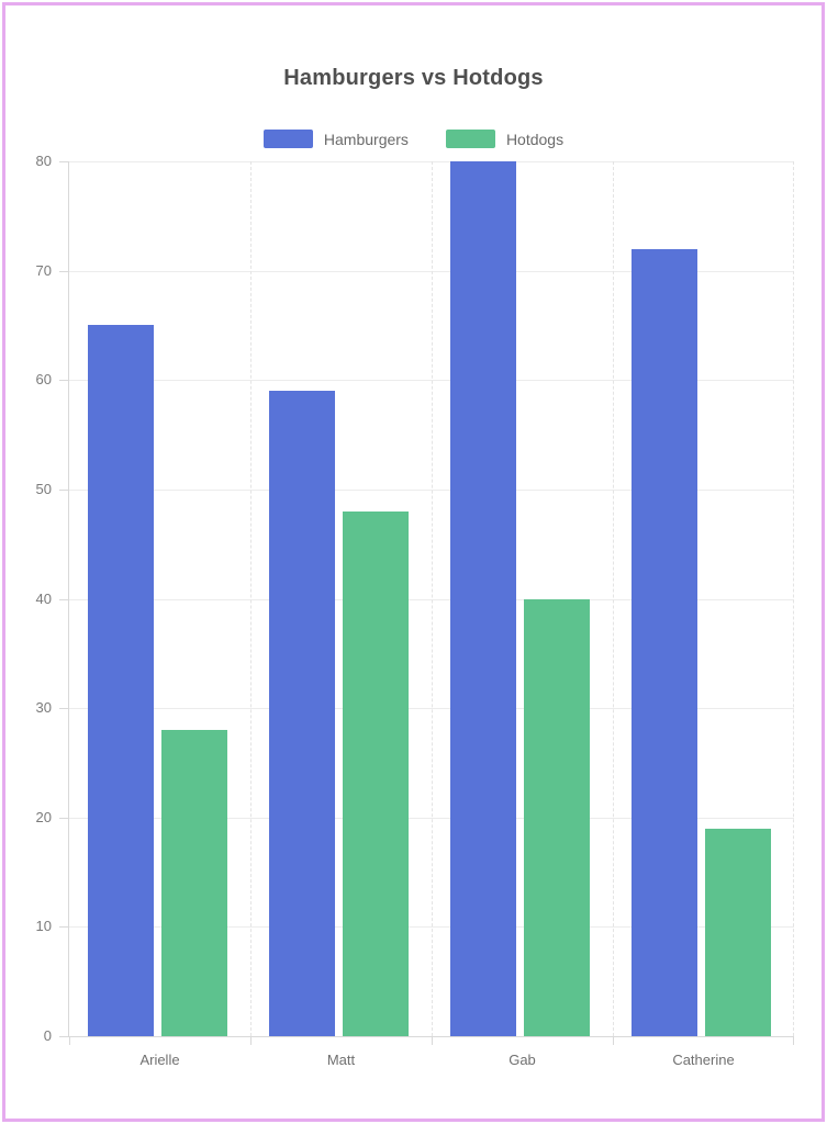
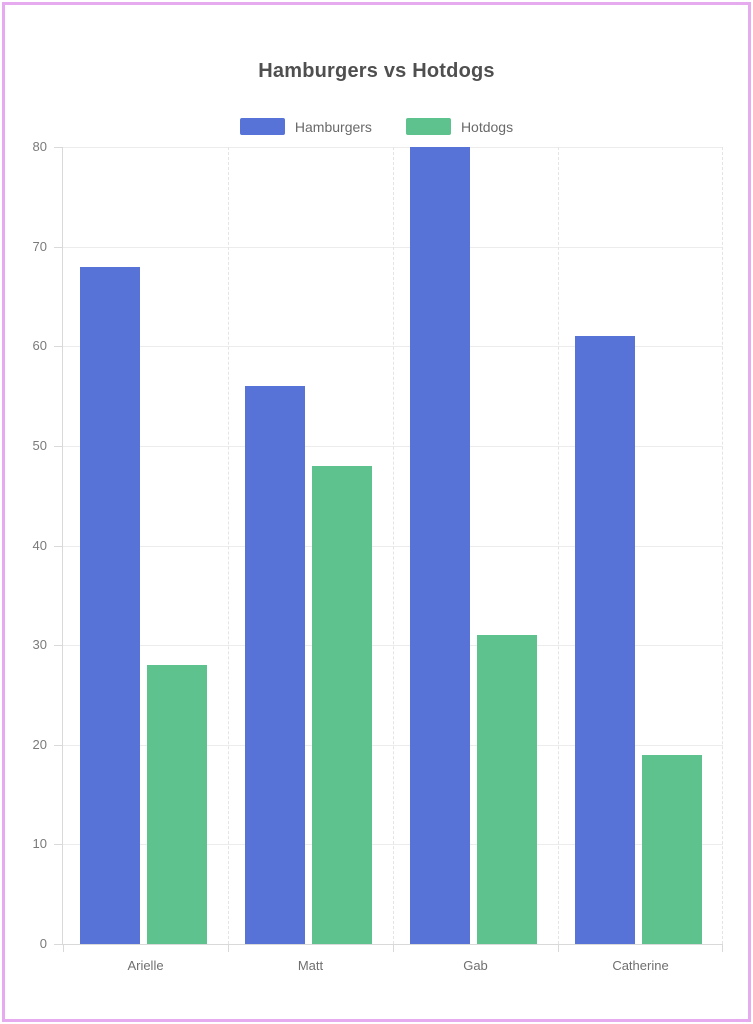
Hamburgers/Arielle: 65 -> 68
Hamburgers/Matt: 59 -> 56
Hotdogs/Gab: 40 -> 31
Hamburgers/Catherine: 72 -> 61
